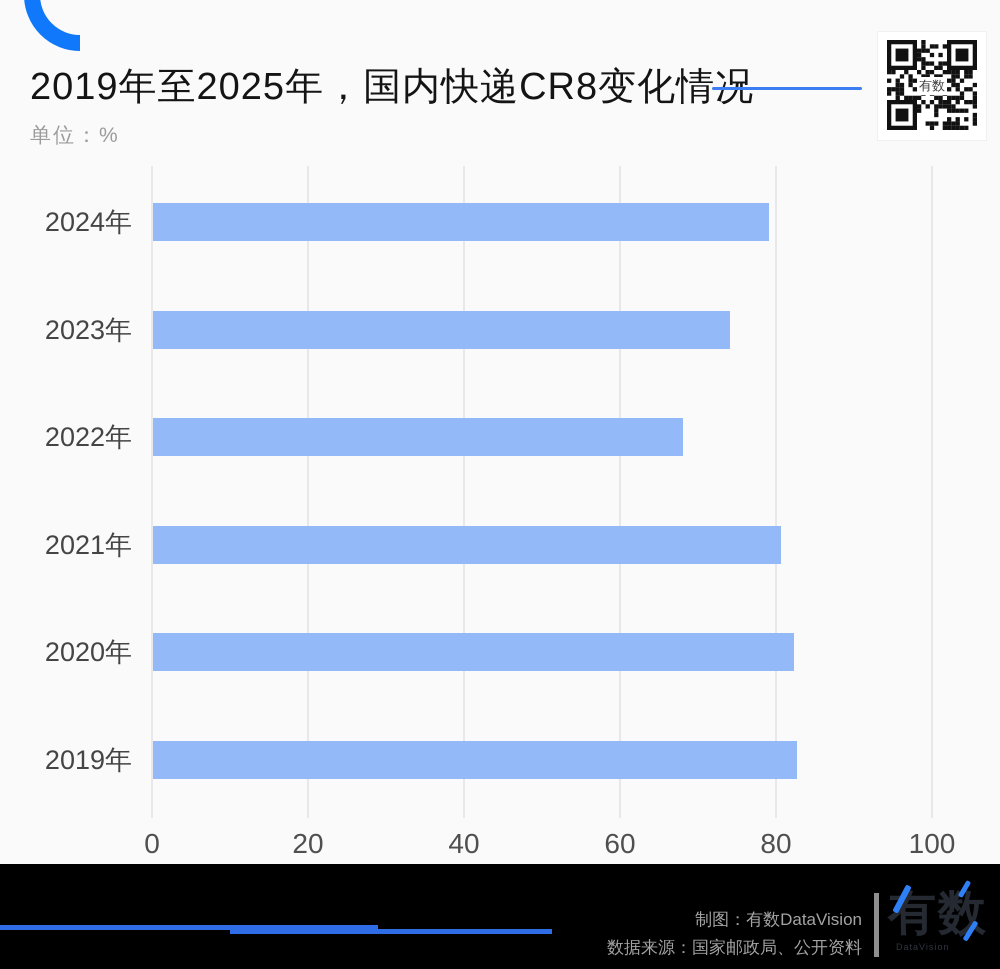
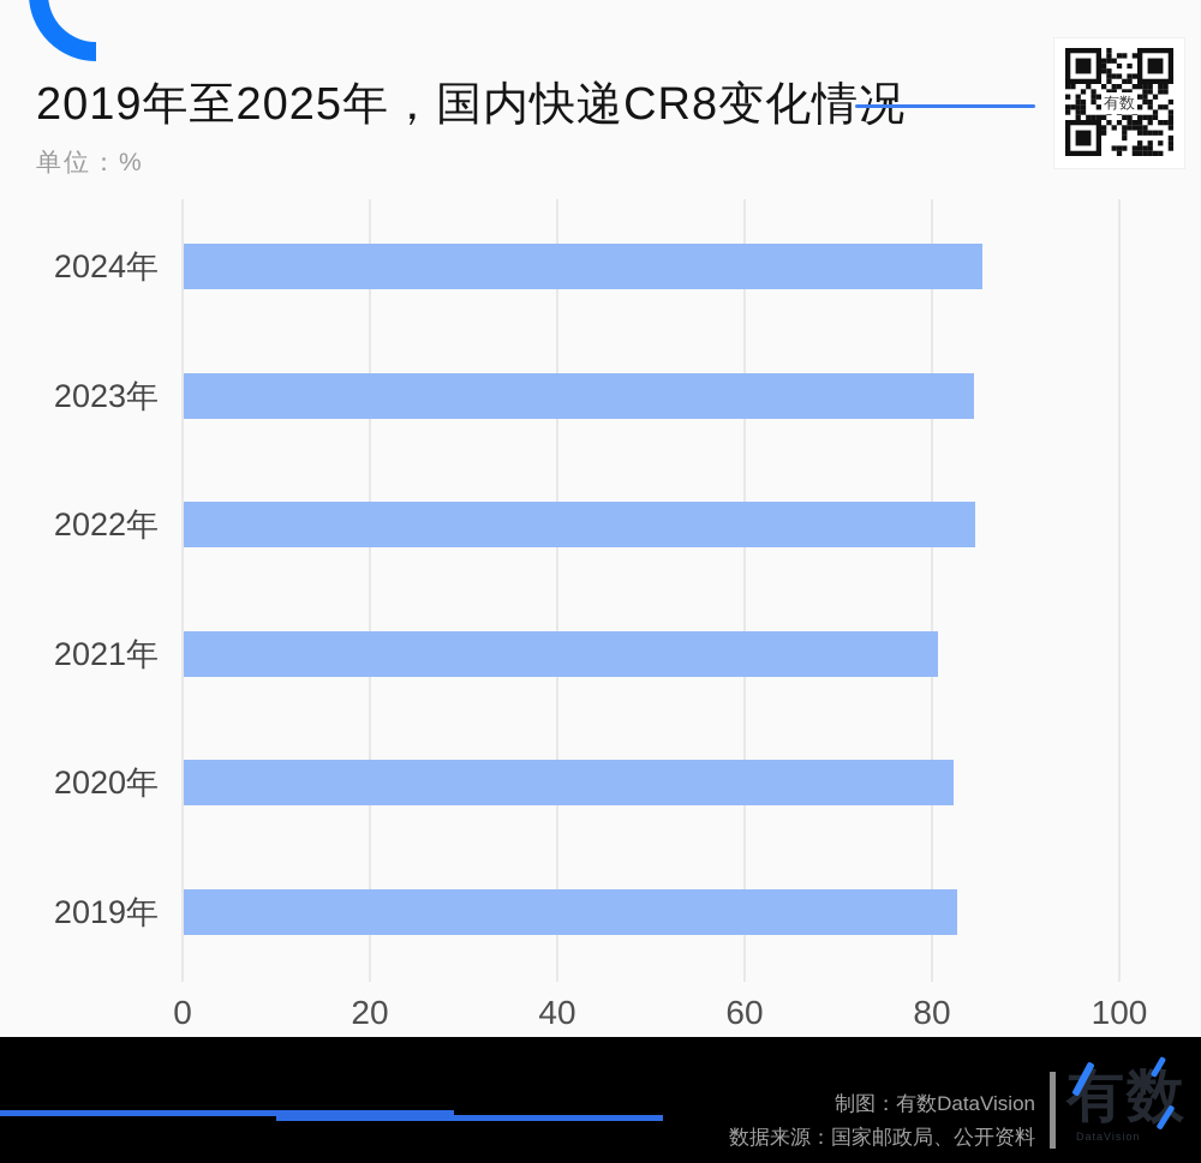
2024年: 79 -> 85
2023年: 74 -> 84
2022年: 68 -> 84
